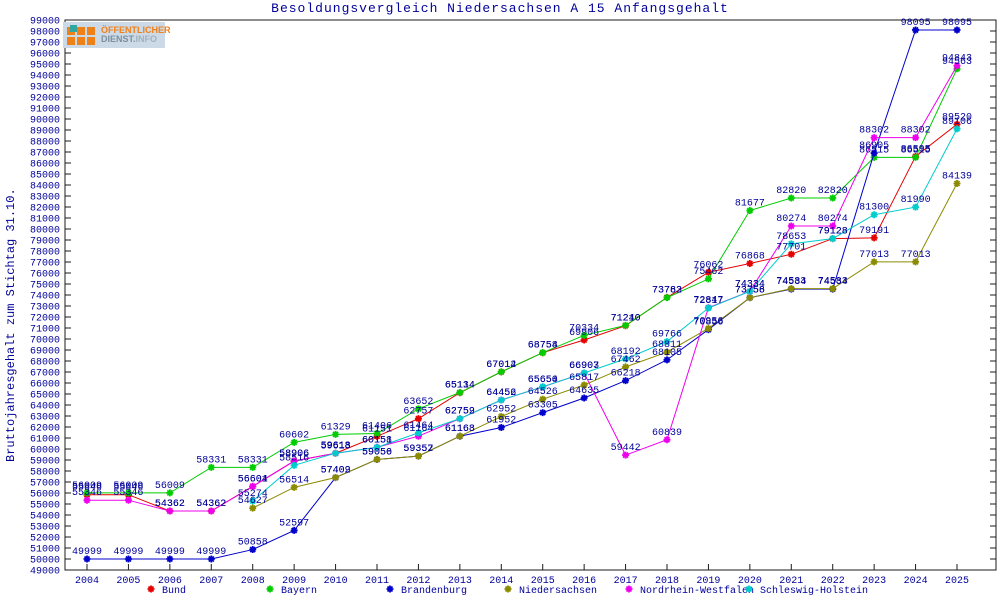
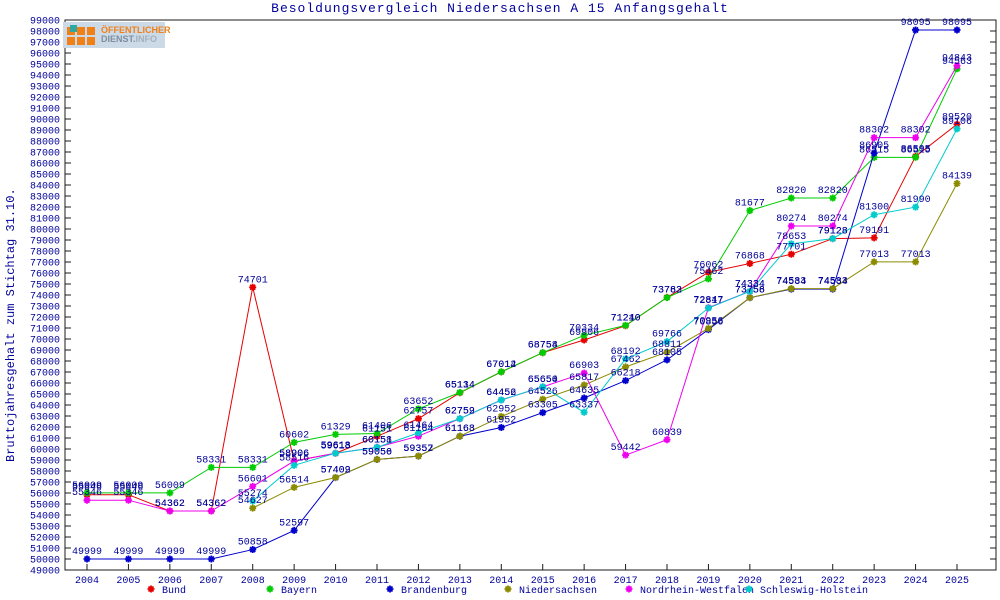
Bund/2008: 56604 -> 74701
Schleswig-Holstein/2016: 66907 -> 63337
